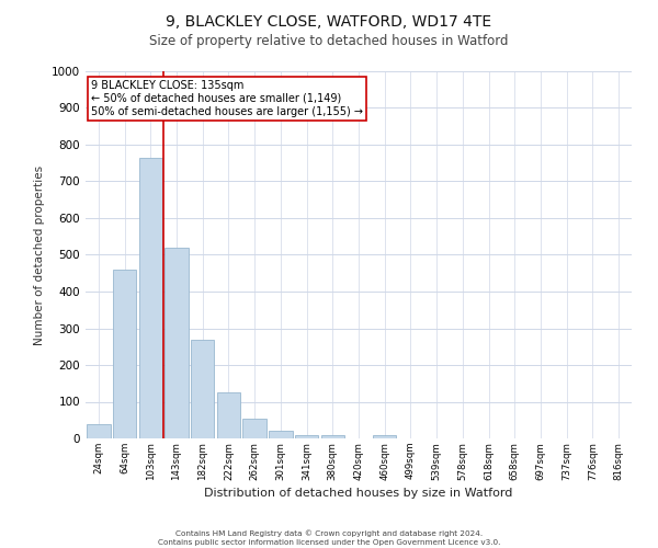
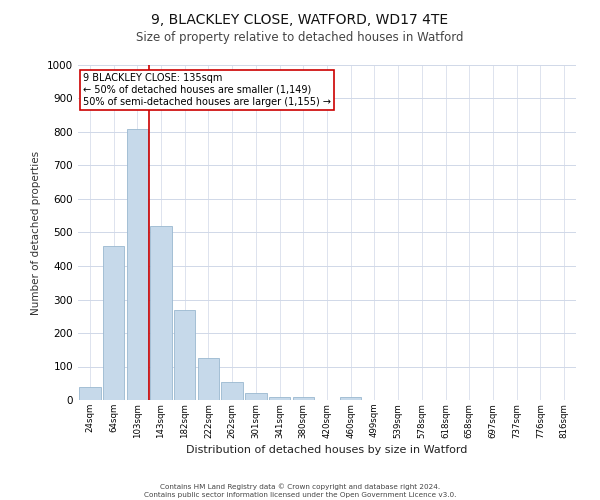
103sqm: 765 -> 810
